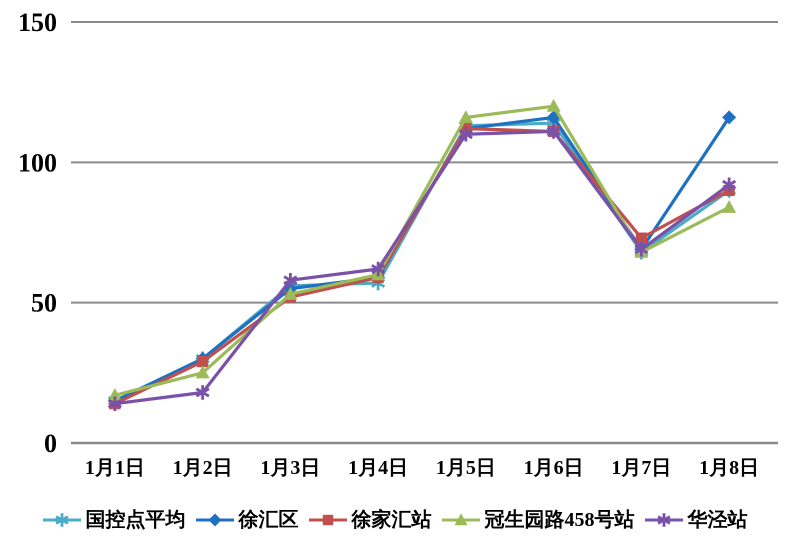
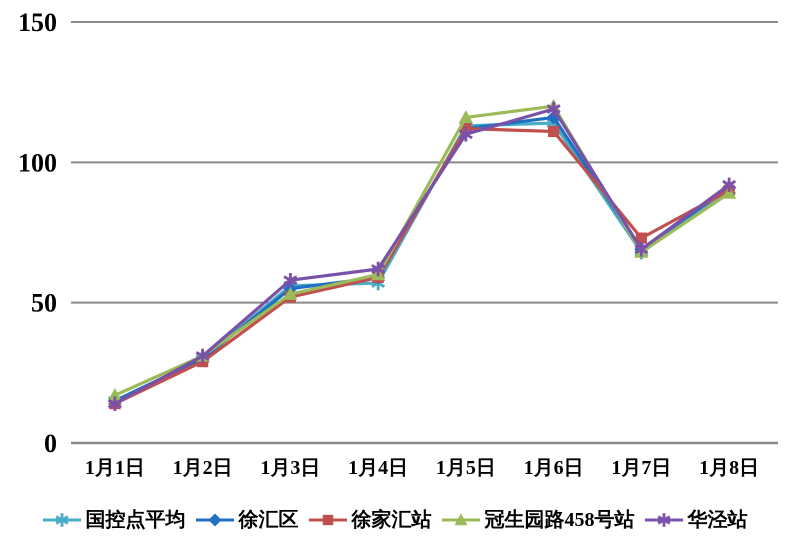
冠生园路458号站/1月2日: 25 -> 31
华泾站/1月2日: 18 -> 31
华泾站/1月6日: 111 -> 119
徐汇区/1月8日: 116 -> 91
冠生园路458号站/1月8日: 84 -> 89
